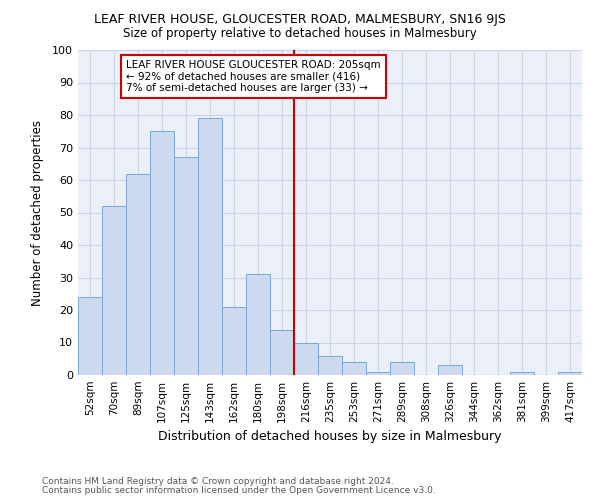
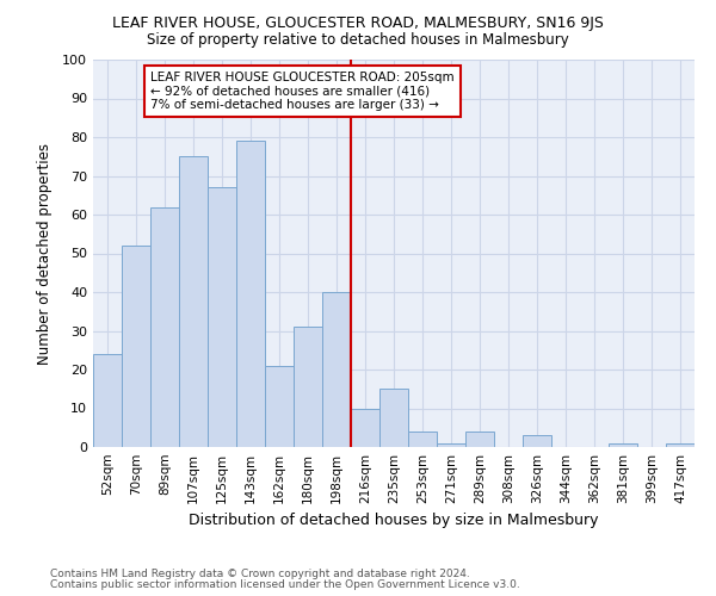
198sqm: 14 -> 40
235sqm: 6 -> 15
